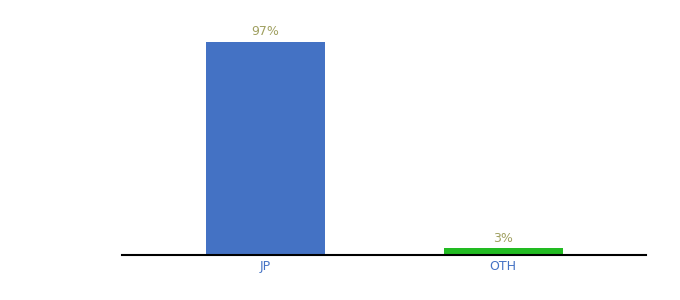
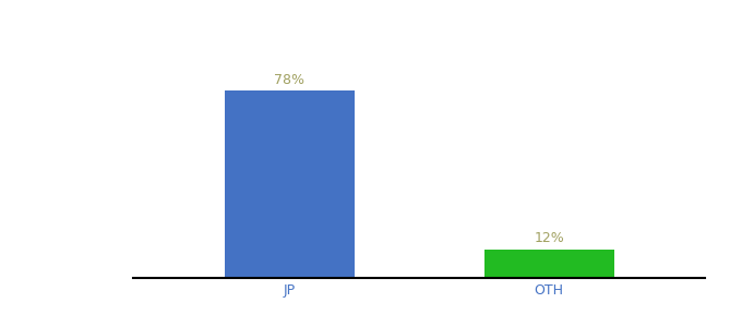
JP: 97% -> 78%
OTH: 3% -> 12%
